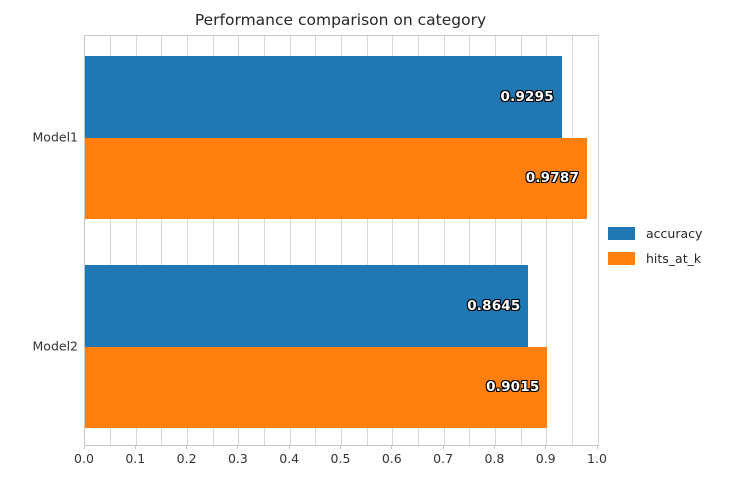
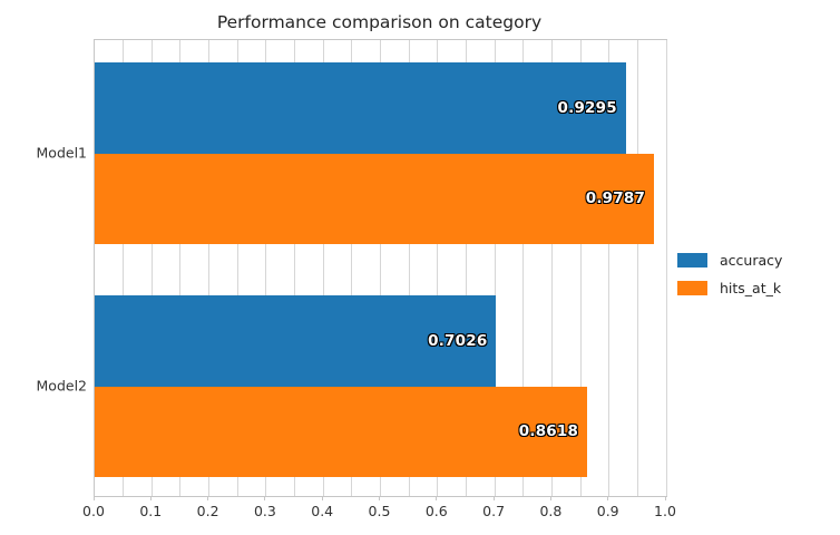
accuracy/Model2: 0.8645 -> 0.7026
hits_at_k/Model2: 0.9015 -> 0.8618
